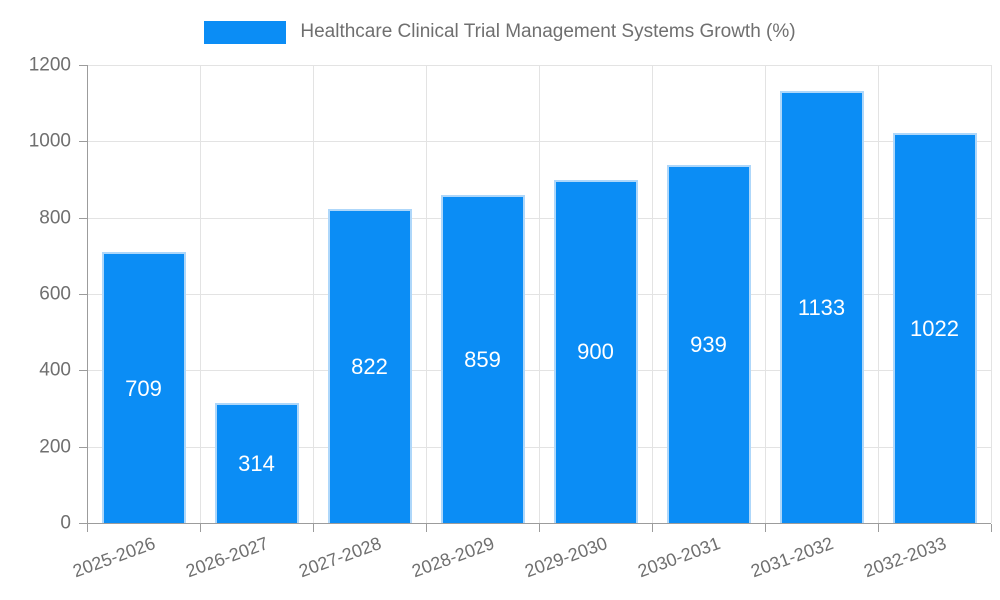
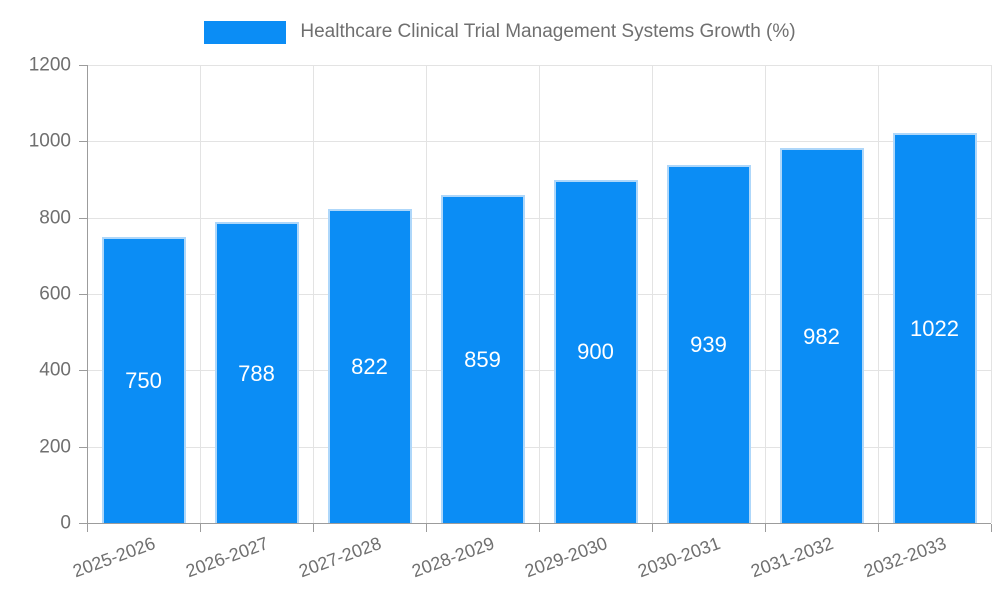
2025-2026: 709 -> 750
2026-2027: 314 -> 788
2031-2032: 1133 -> 982
